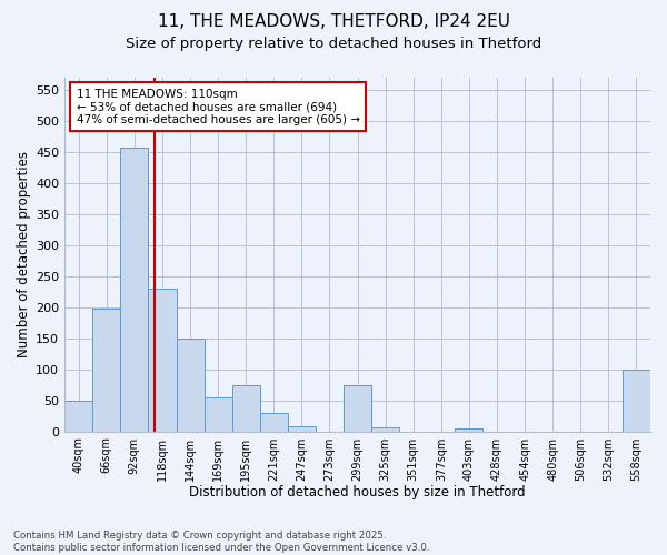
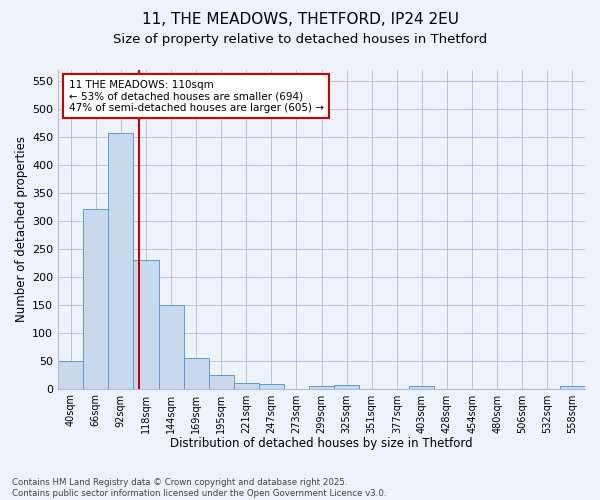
66sqm: 198 -> 322
195sqm: 74 -> 25
221sqm: 30 -> 10
299sqm: 74 -> 5
558sqm: 100 -> 4
